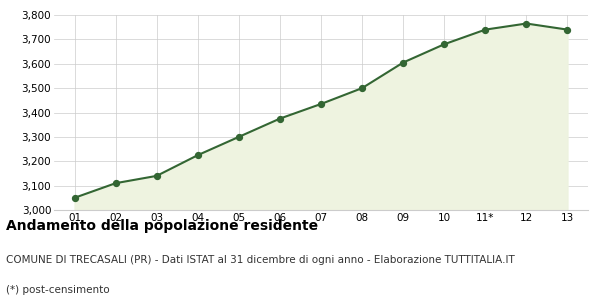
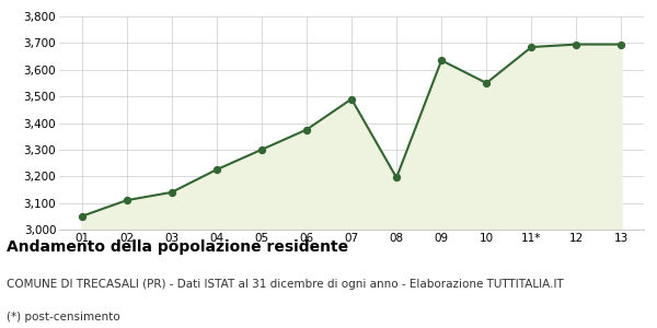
07: 3,435 -> 3,490
08: 3,500 -> 3,195
09: 3,605 -> 3,635
10: 3,680 -> 3,550
11*: 3,740 -> 3,685
12: 3,765 -> 3,695
13: 3,740 -> 3,695
